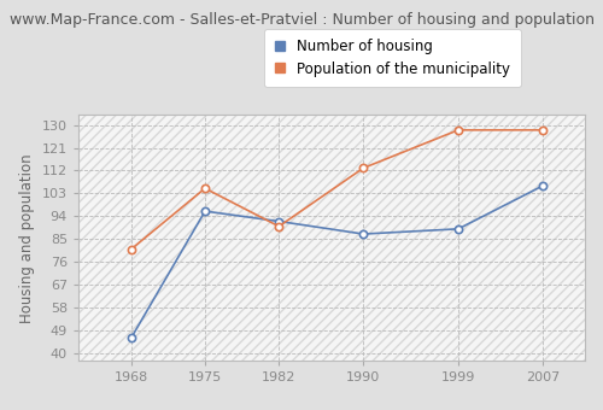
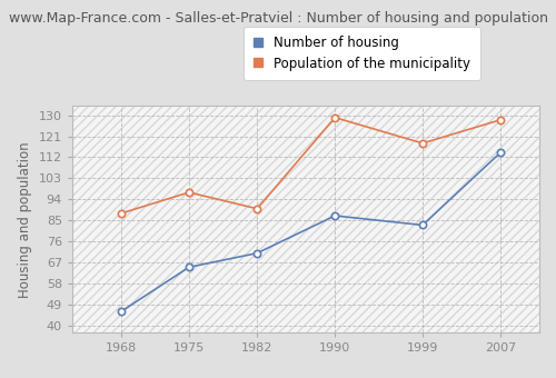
Population of the municipality/1968: 81 -> 88
Number of housing/1975: 96 -> 65
Population of the municipality/1975: 105 -> 97
Number of housing/1982: 92 -> 71
Population of the municipality/1990: 113 -> 129
Number of housing/1999: 89 -> 83
Population of the municipality/1999: 128 -> 118
Number of housing/2007: 106 -> 114
